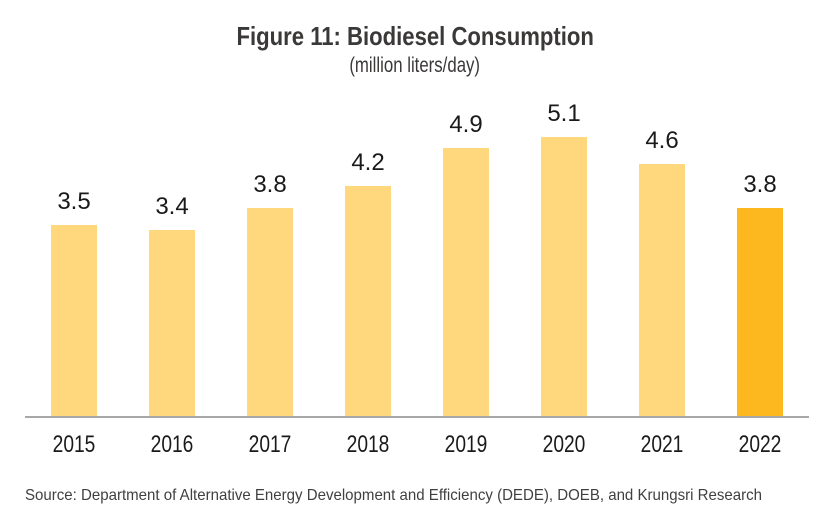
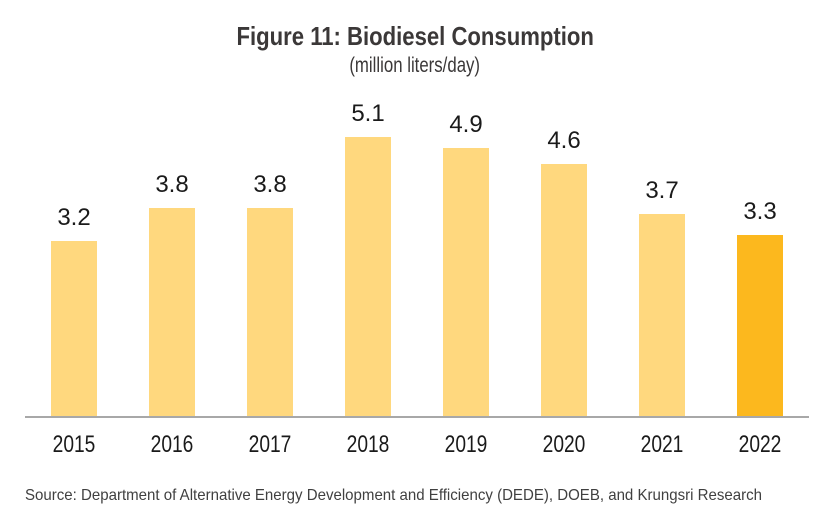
2015: 3.5 -> 3.2
2016: 3.4 -> 3.8
2018: 4.2 -> 5.1
2020: 5.1 -> 4.6
2021: 4.6 -> 3.7
2022: 3.8 -> 3.3
